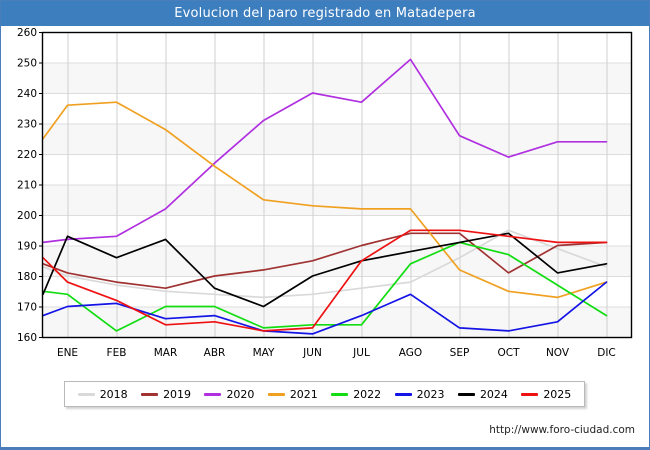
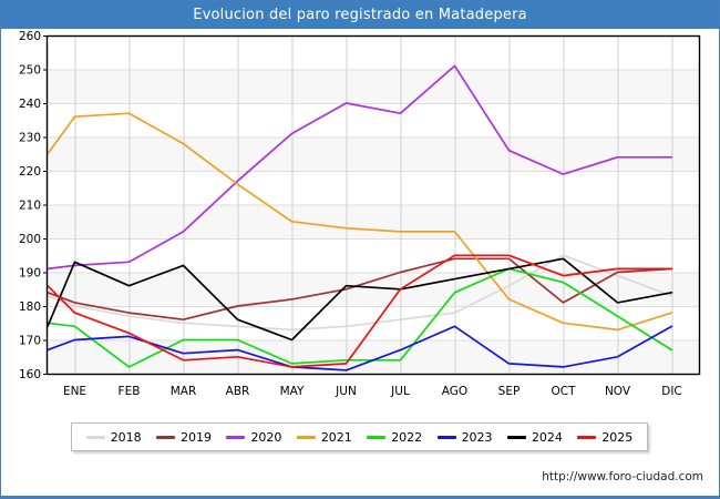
2024/JUN: 180 -> 186
2025/OCT: 193 -> 189
2023/DIC: 178 -> 174
